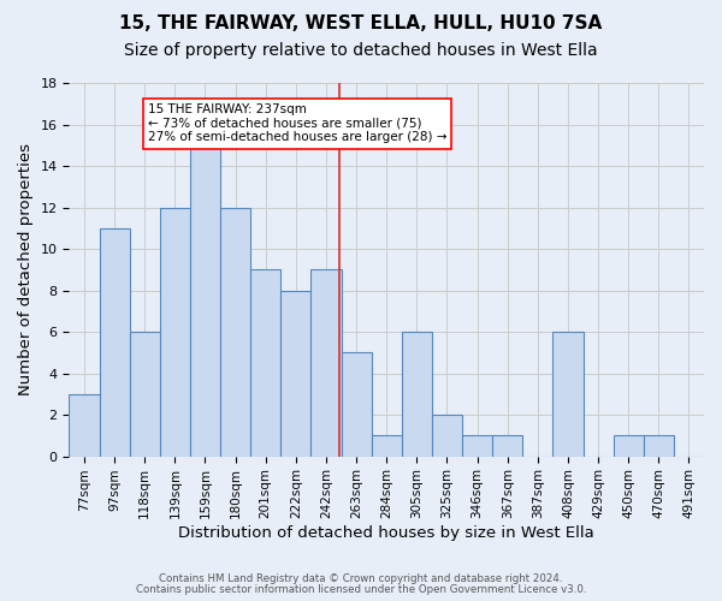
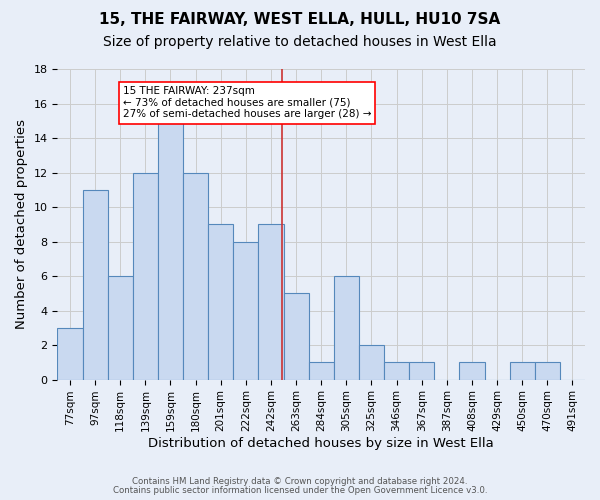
408sqm: 6 -> 1
